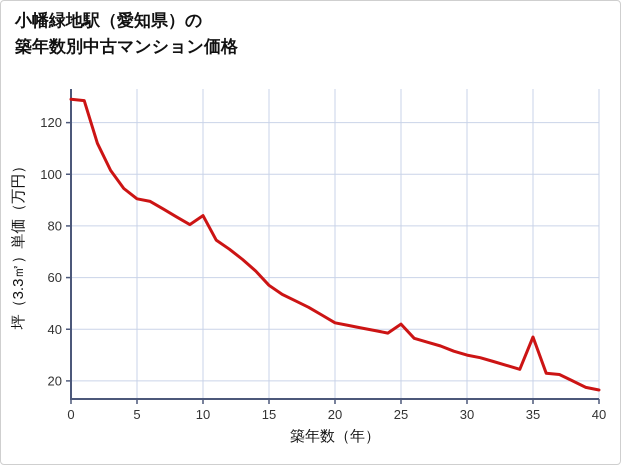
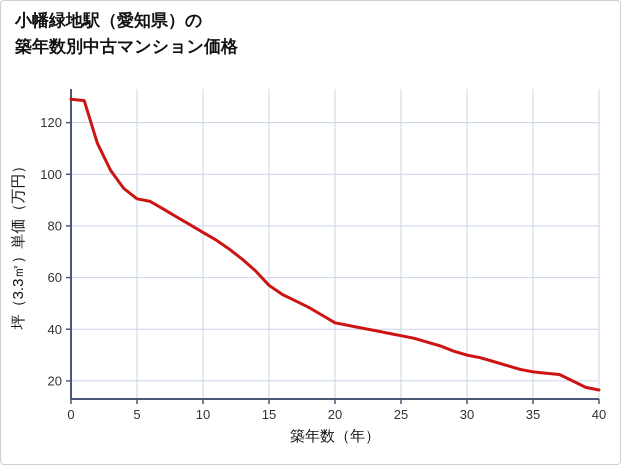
10: 84 -> 78
25: 42 -> 38
35: 37 -> 24
